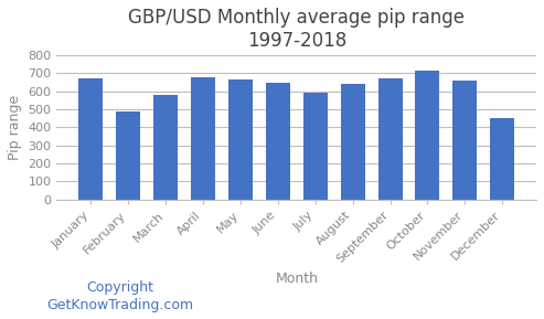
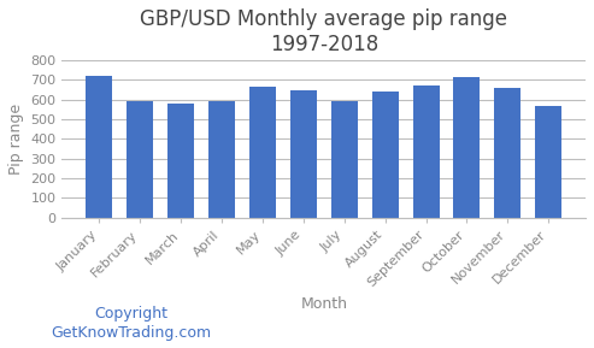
January: 670 -> 720
February: 490 -> 590
April: 680 -> 590
December: 450 -> 570
